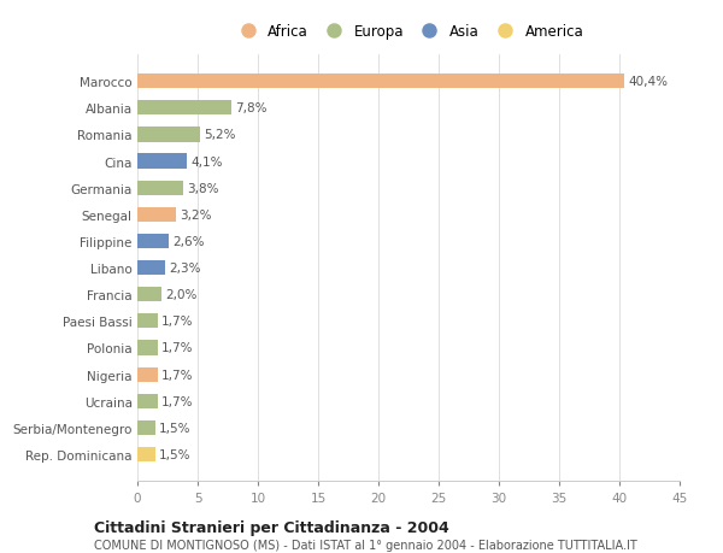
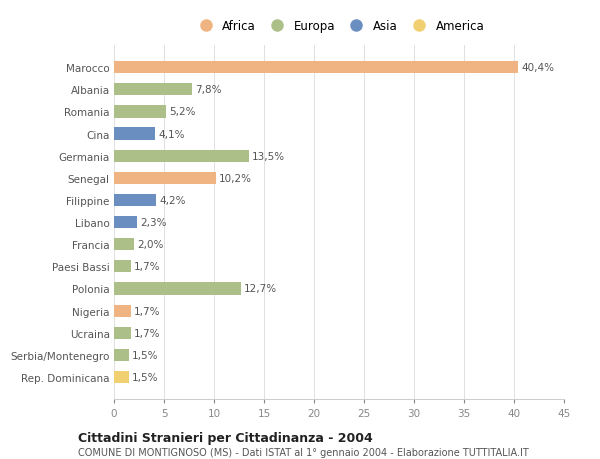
Germania: 3,8% -> 13,5%
Senegal: 3,2% -> 10,2%
Filippine: 2,6% -> 4,2%
Polonia: 1,7% -> 12,7%
